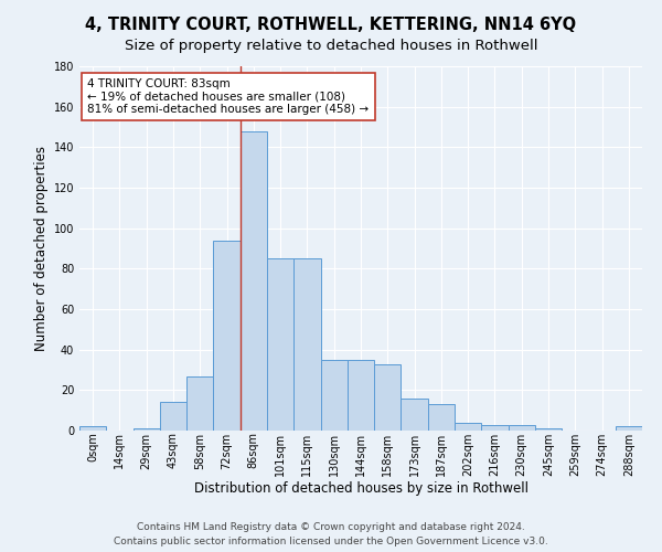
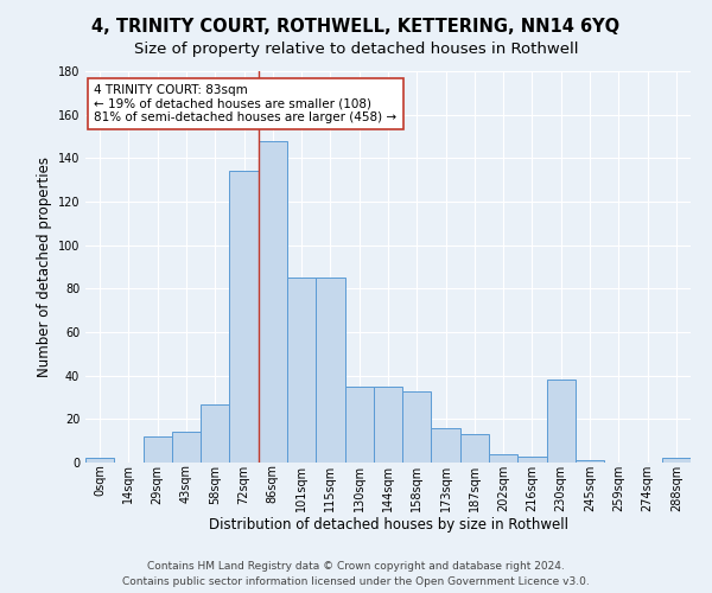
29sqm: 1 -> 12
72sqm: 94 -> 134
230sqm: 3 -> 38
